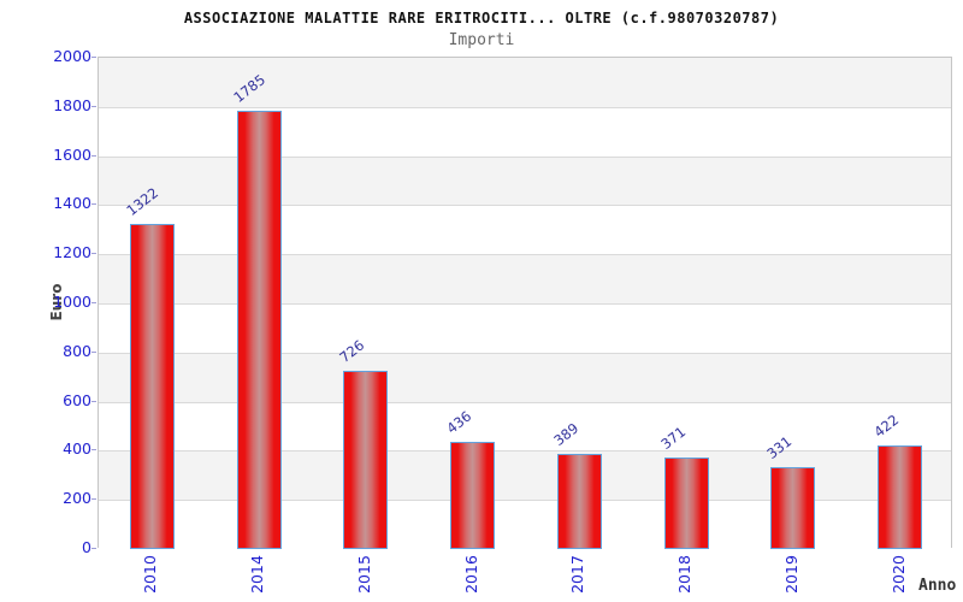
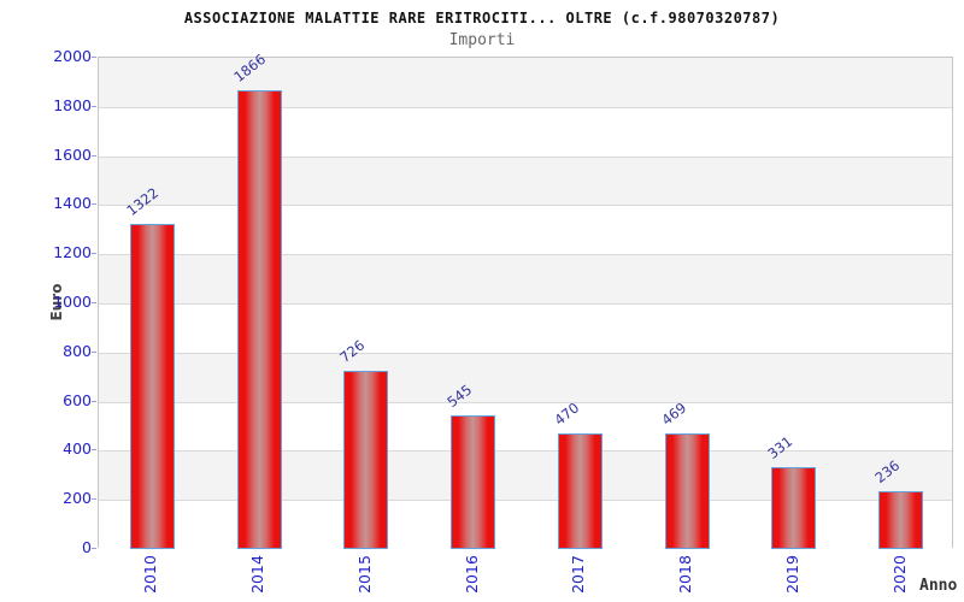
2014: 1785 -> 1866
2016: 436 -> 545
2017: 389 -> 470
2018: 371 -> 469
2020: 422 -> 236
